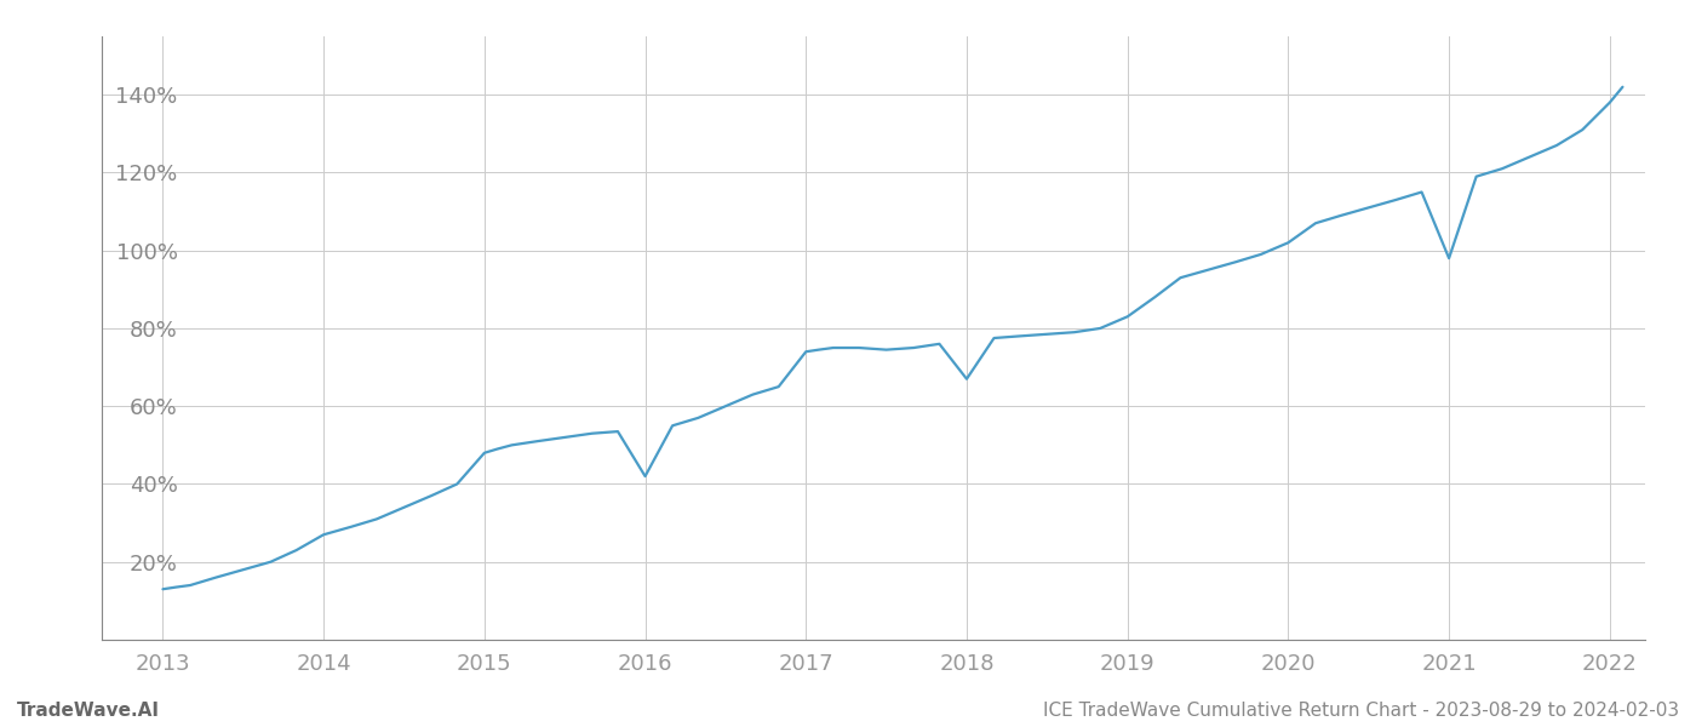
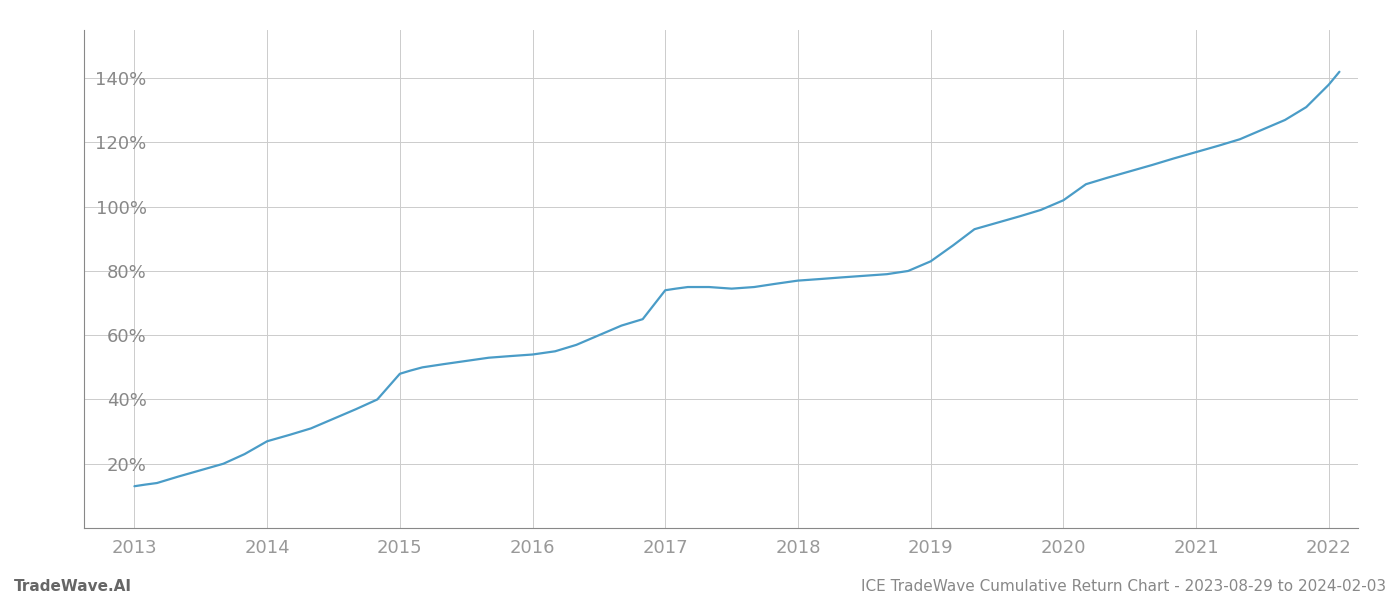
2016: 42.0% -> 54.0%
2018: 67.0% -> 77.0%
2021: 98.0% -> 117.0%
